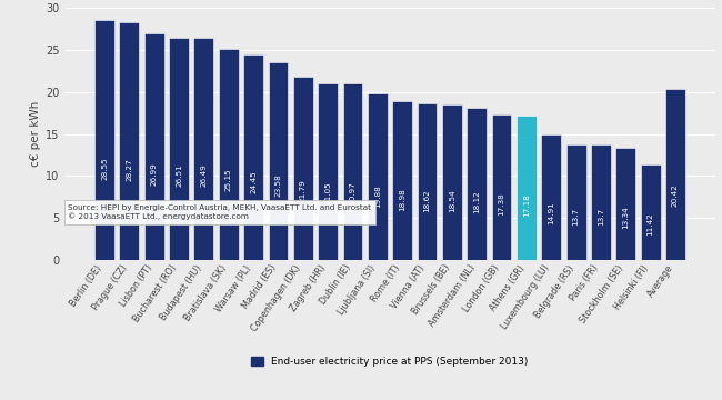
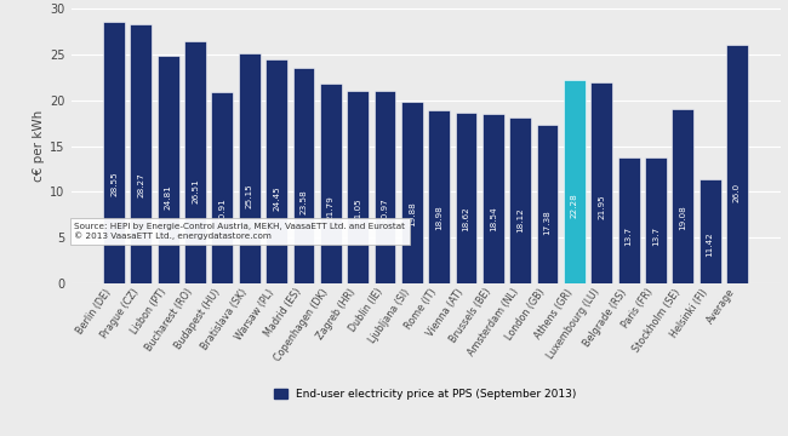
Lisbon (PT): 26.99 -> 24.81
Budapest (HU): 26.49 -> 20.91
Athens (GR): 17.18 -> 22.28
Luxembourg (LU): 14.91 -> 21.95
Stockholm (SE): 13.34 -> 19.08
Average: 20.42 -> 26.0
